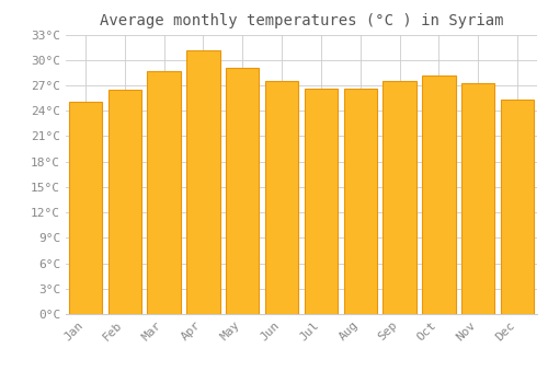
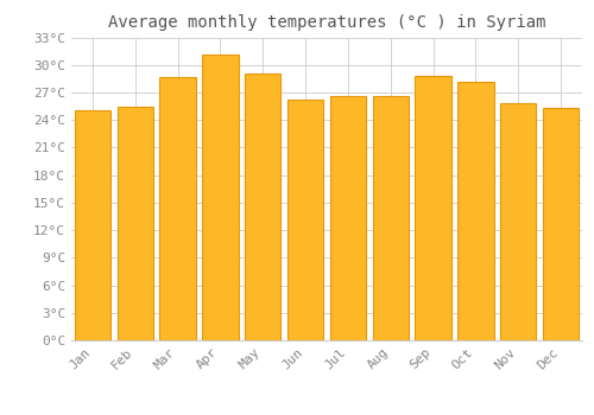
Feb: 26.5°C -> 25.4°C
Jun: 27.5°C -> 26.2°C
Sep: 27.5°C -> 28.8°C
Nov: 27.2°C -> 25.8°C
